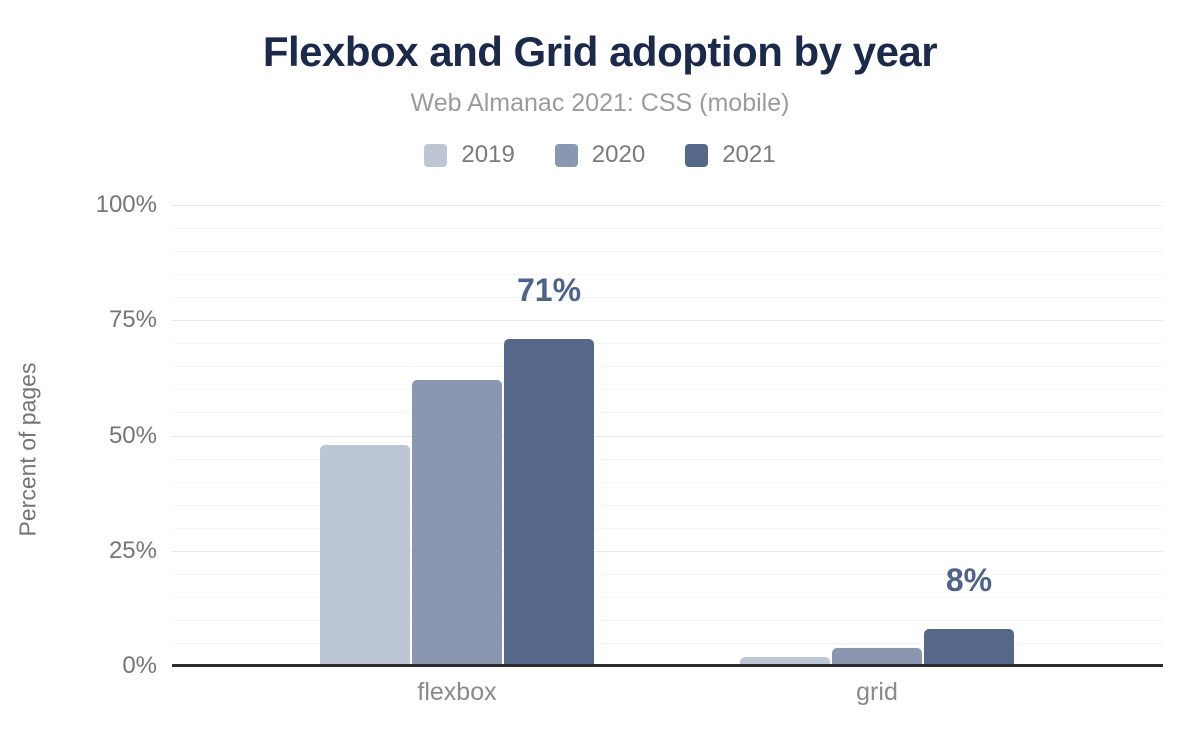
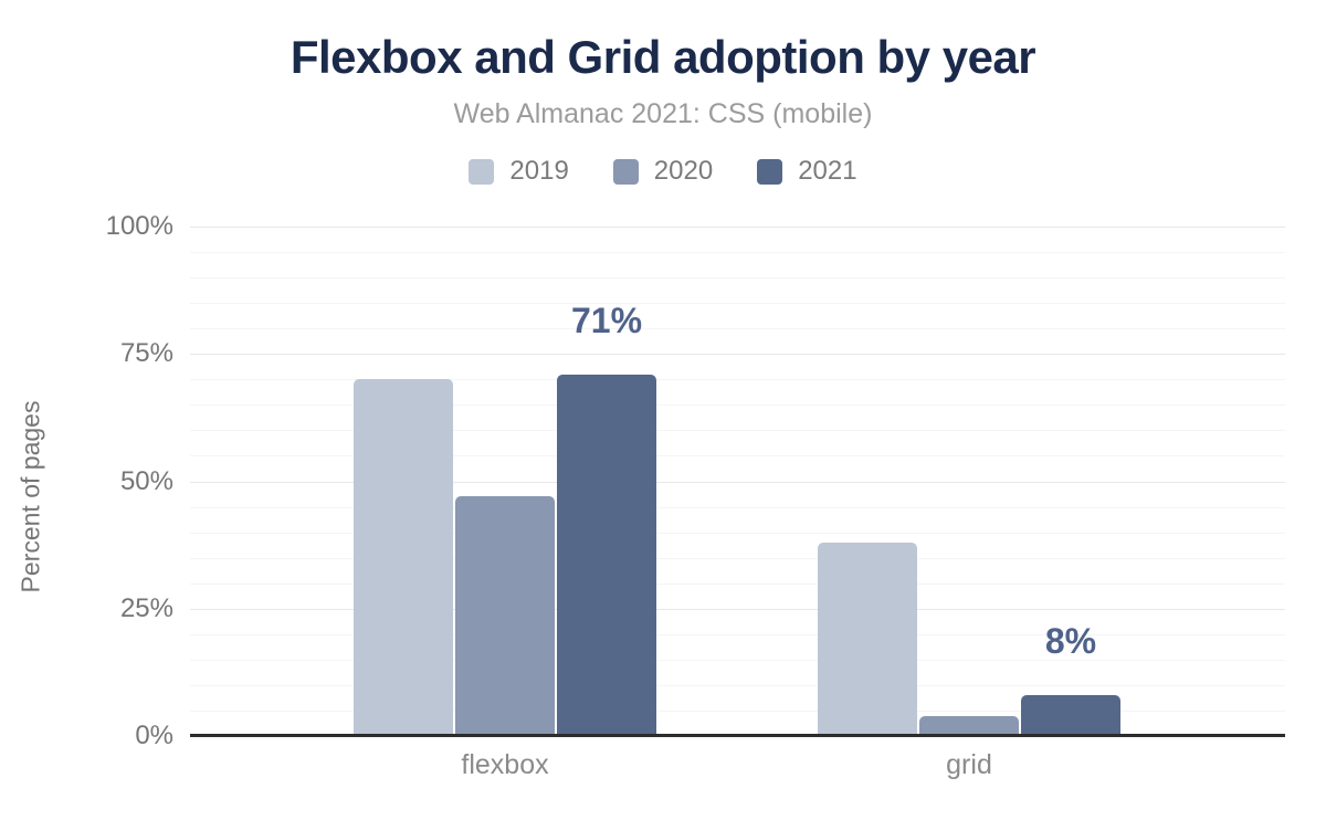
2019/flexbox: 48% -> 70%
2020/flexbox: 62% -> 47%
2019/grid: 2% -> 38%
